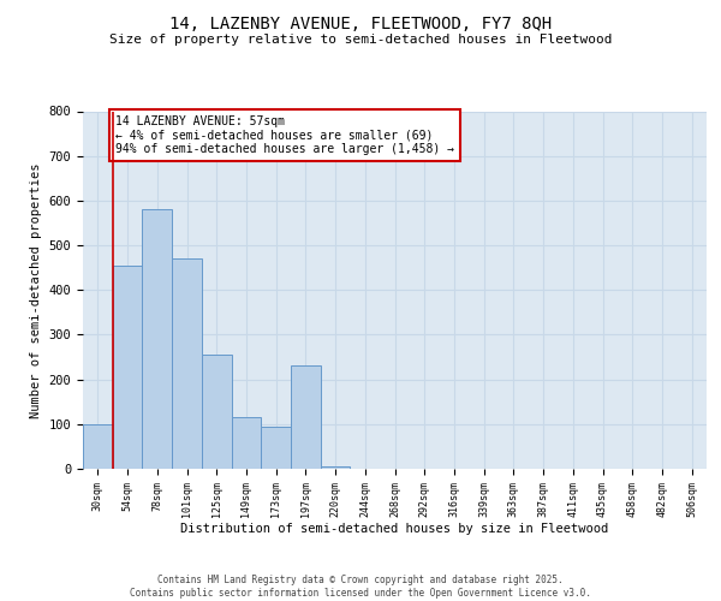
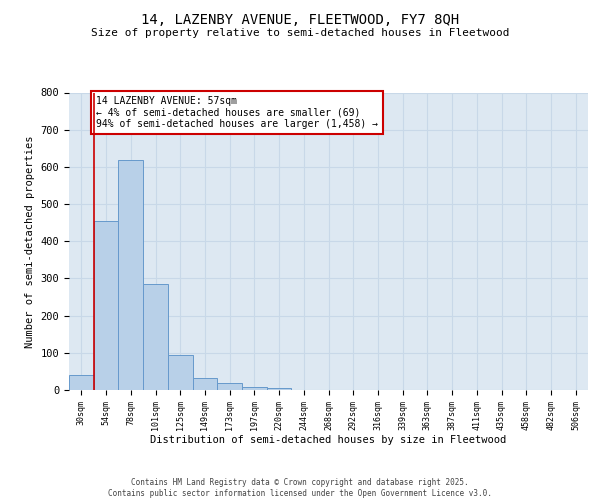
30sqm: 100 -> 40
78sqm: 580 -> 618
101sqm: 470 -> 285
125sqm: 255 -> 93
149sqm: 115 -> 33
173sqm: 95 -> 18
197sqm: 230 -> 8
